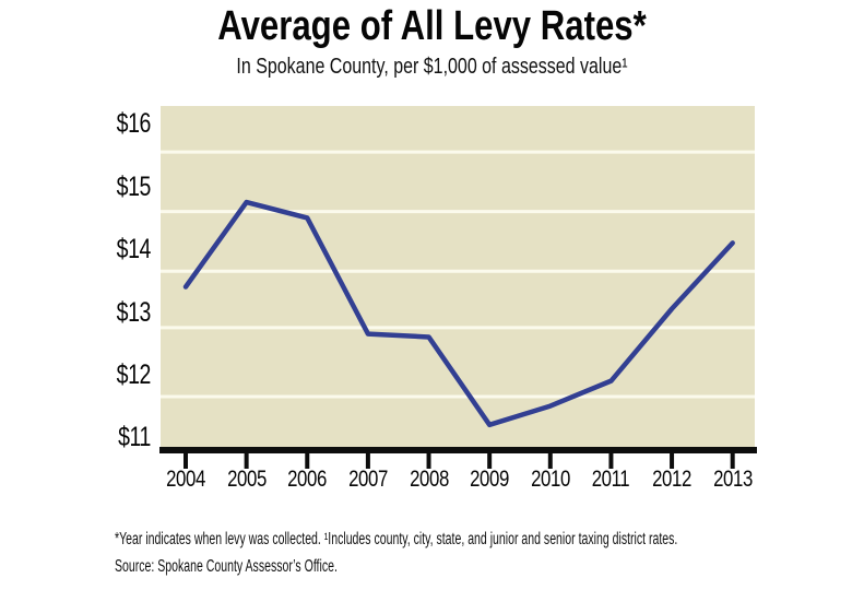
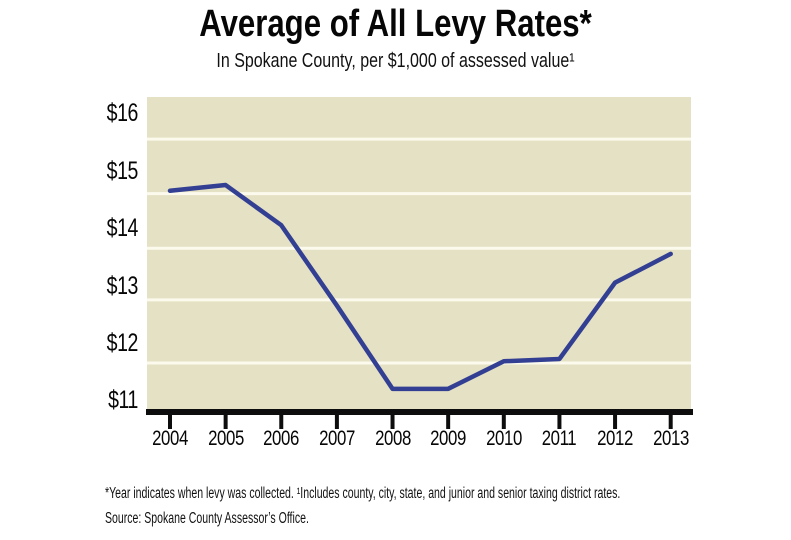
2004: $13.4 -> $14.7
2006: $14.5 -> $14.1
2008: $12.6 -> $11.2
2010: $11.5 -> $11.7
2011: $11.9 -> $11.7
2013: $14.1 -> $13.6
